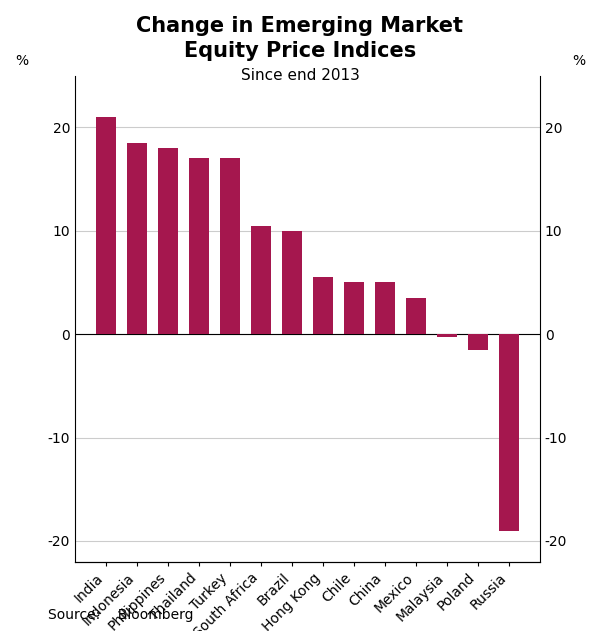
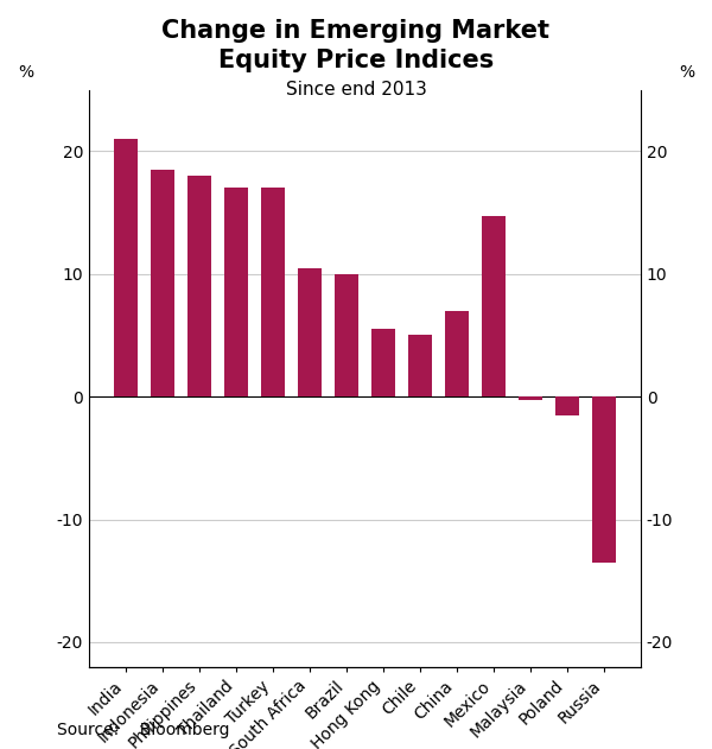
China: 5.0 -> 7.0
Mexico: 3.5 -> 14.7
Russia: -19.0 -> -13.5
